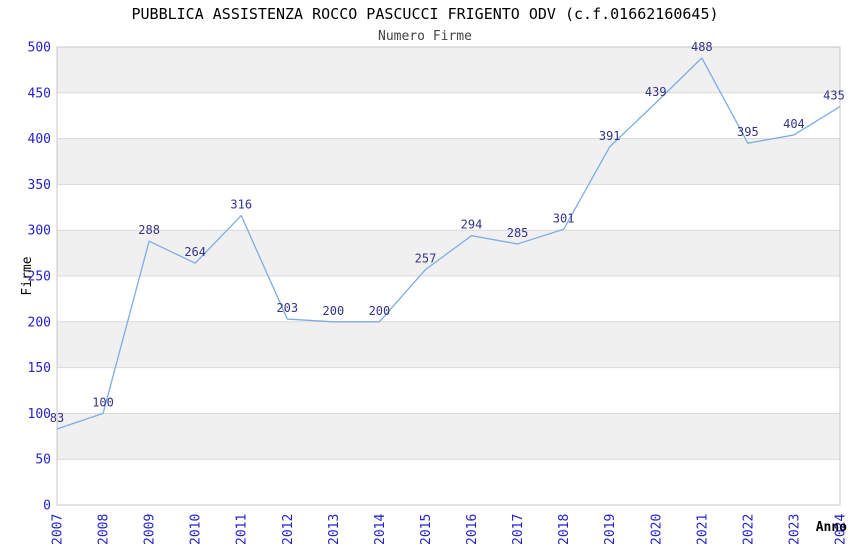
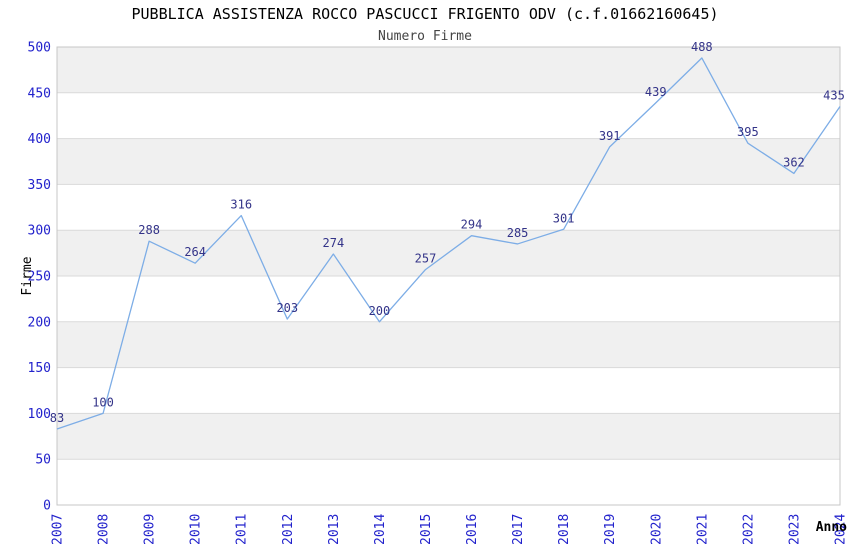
2013: 200 -> 274
2023: 404 -> 362
